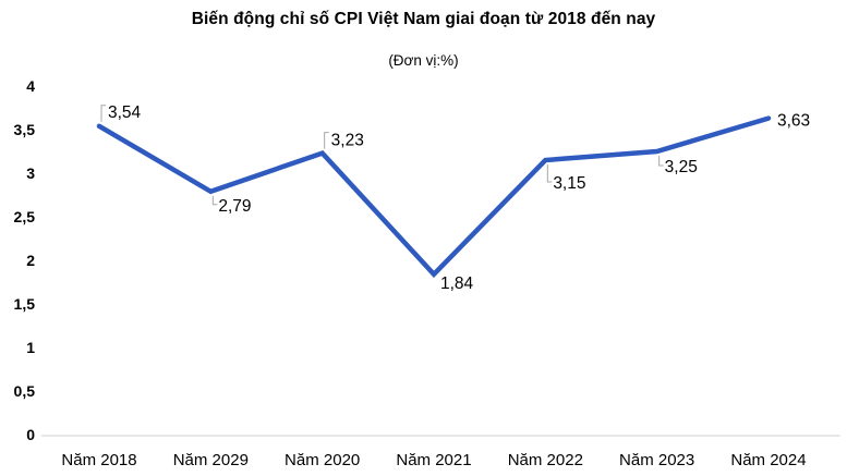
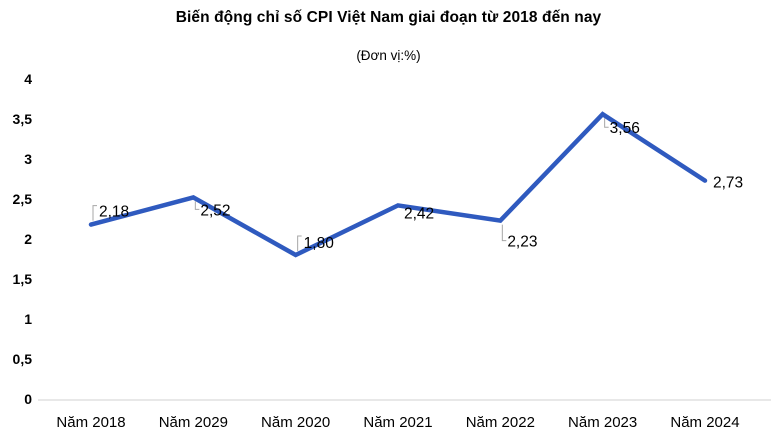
Năm 2018: 3,54 -> 2,18
Năm 2029: 2,79 -> 2,52
Năm 2020: 3,23 -> 1,80
Năm 2021: 1,84 -> 2,42
Năm 2022: 3,15 -> 2,23
Năm 2023: 3,25 -> 3,56
Năm 2024: 3,63 -> 2,73
